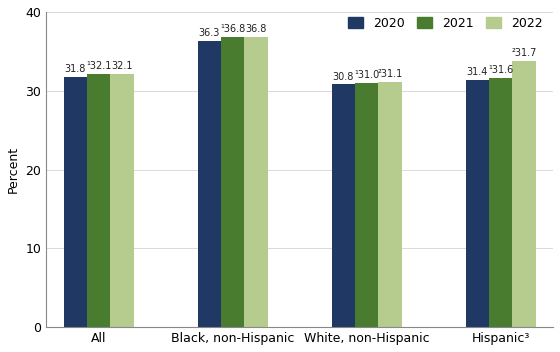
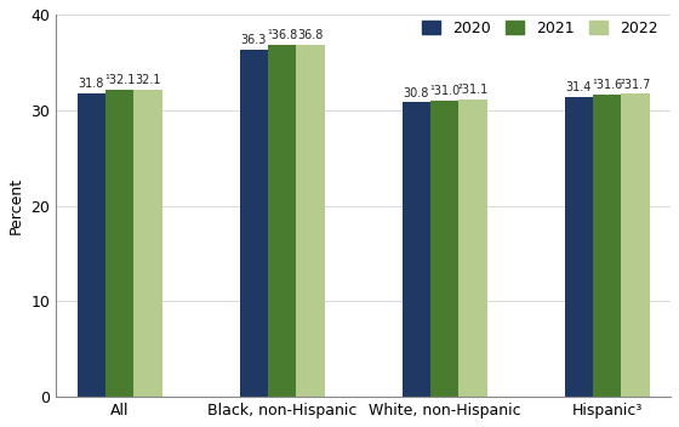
2022/Hispanic³: 33.8 -> 31.7
